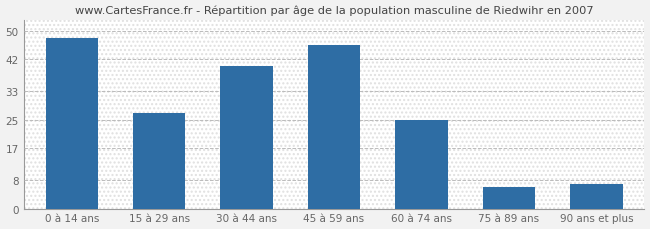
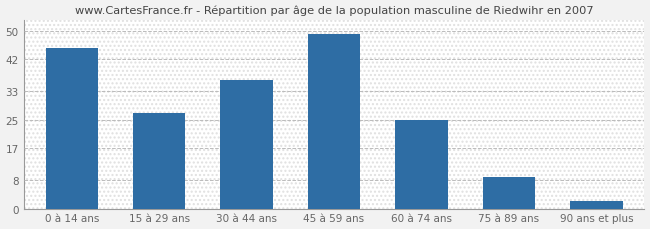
0 à 14 ans: 48 -> 45
30 à 44 ans: 40 -> 36
45 à 59 ans: 46 -> 49
75 à 89 ans: 6 -> 9
90 ans et plus: 7 -> 2
